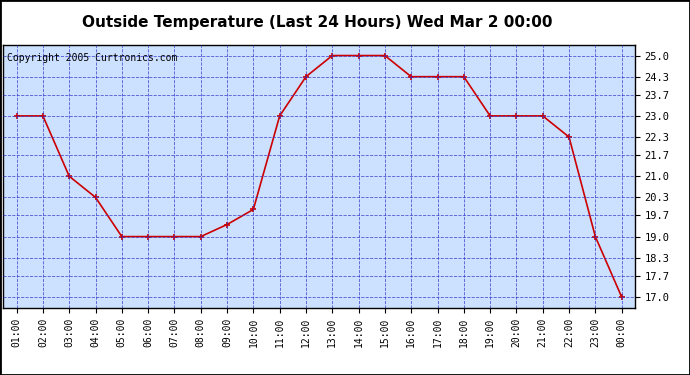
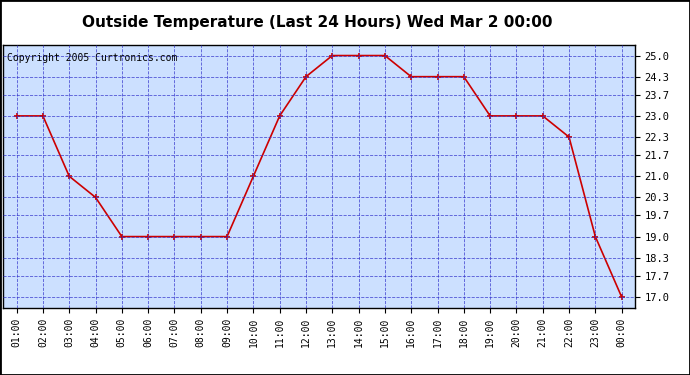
09:00: 19.4 -> 19.0
10:00: 19.9 -> 21.0
